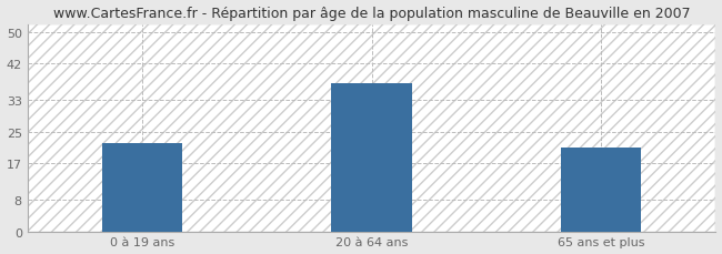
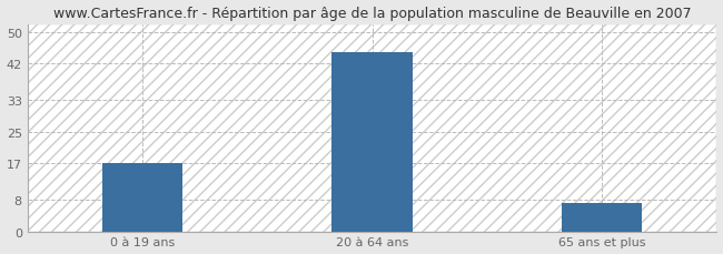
0 à 19 ans: 22 -> 17
20 à 64 ans: 37 -> 45
65 ans et plus: 21 -> 7
